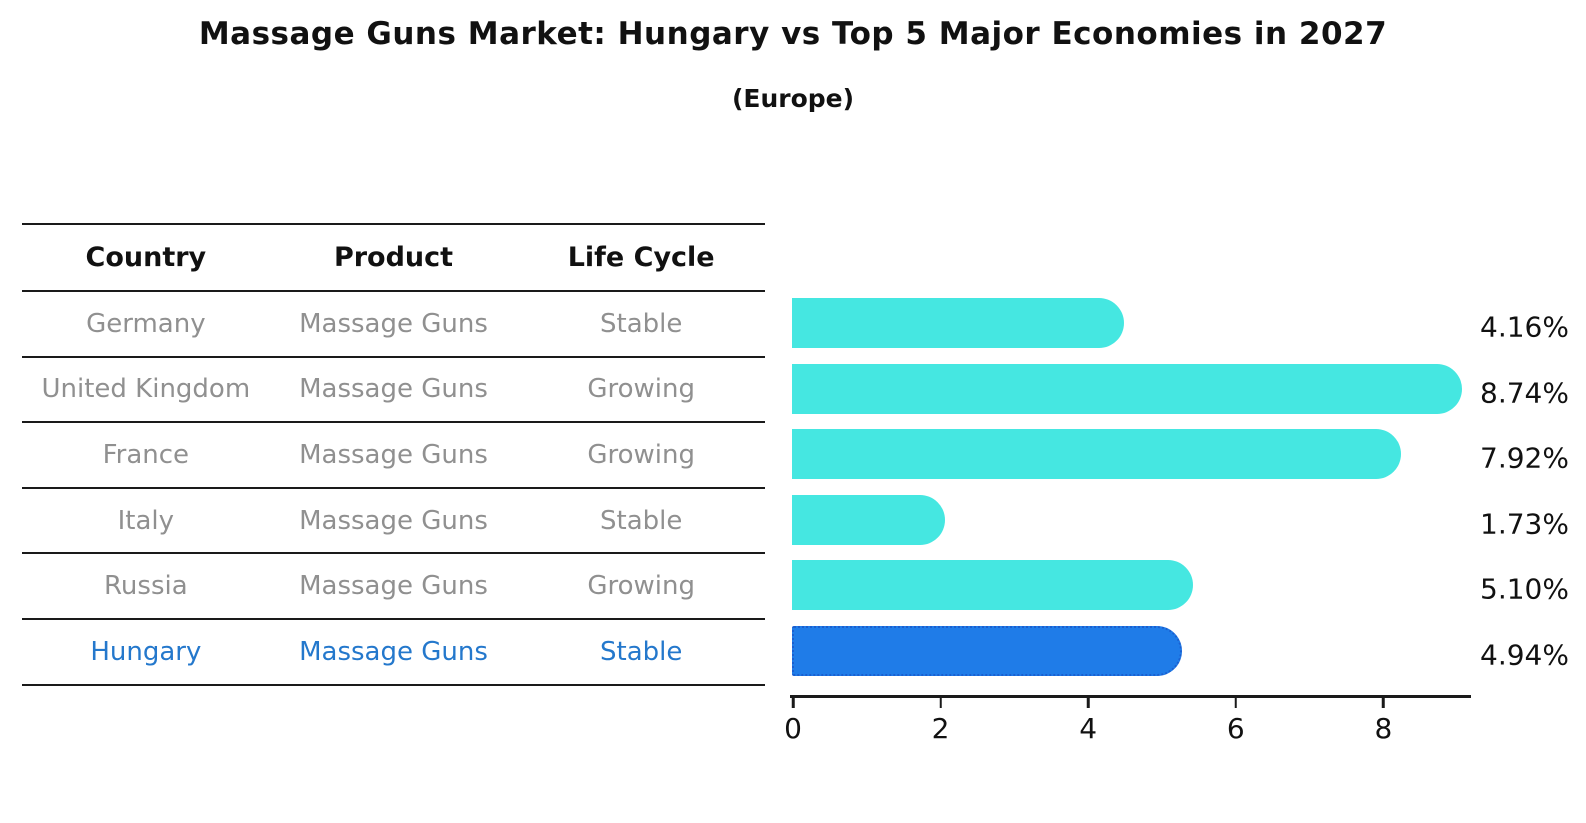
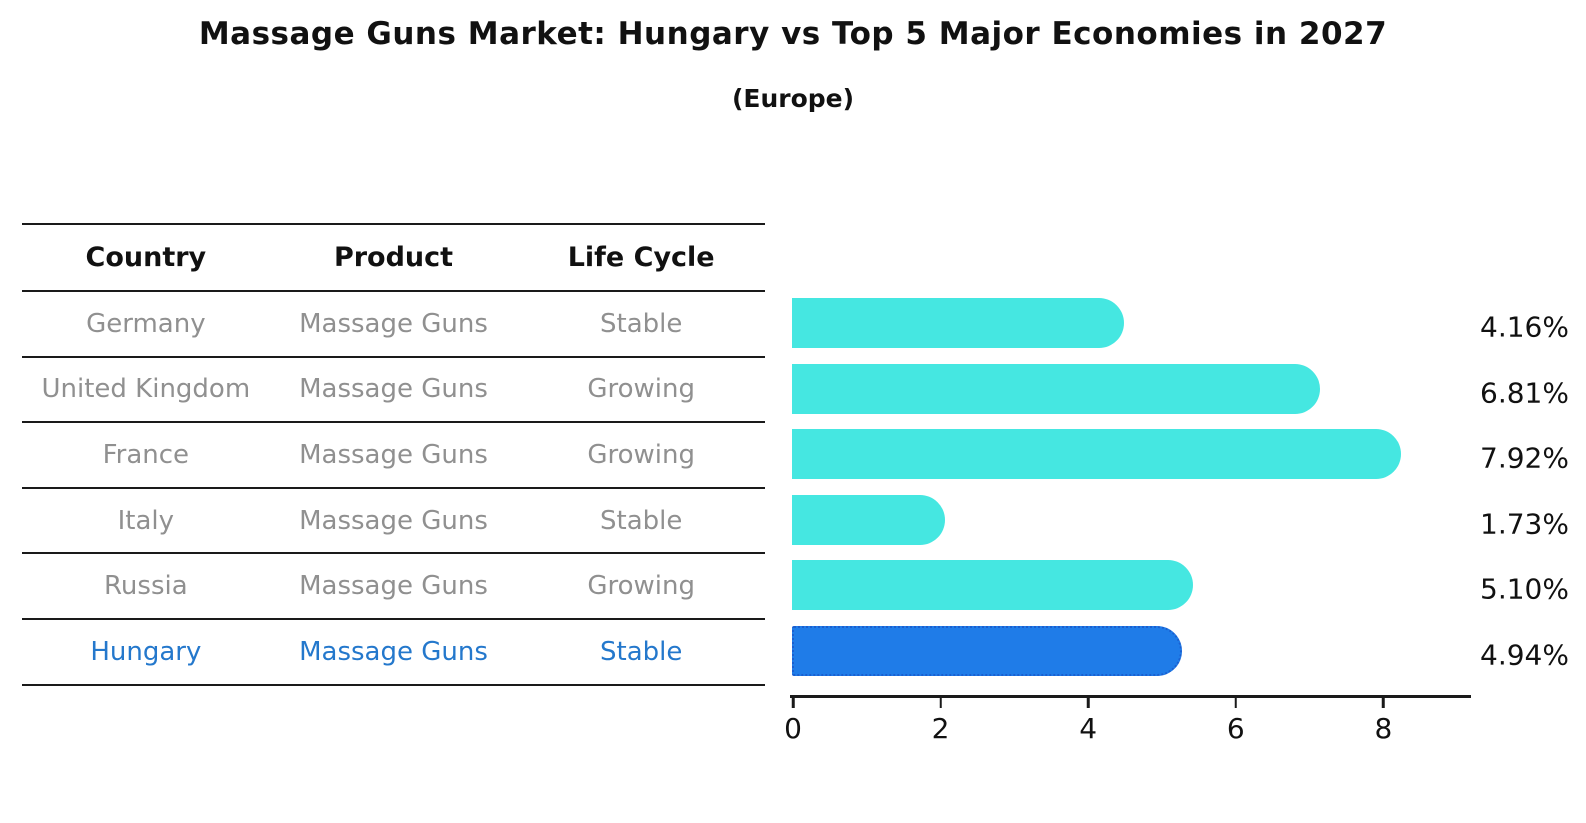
United Kingdom: 8.74% -> 6.81%
